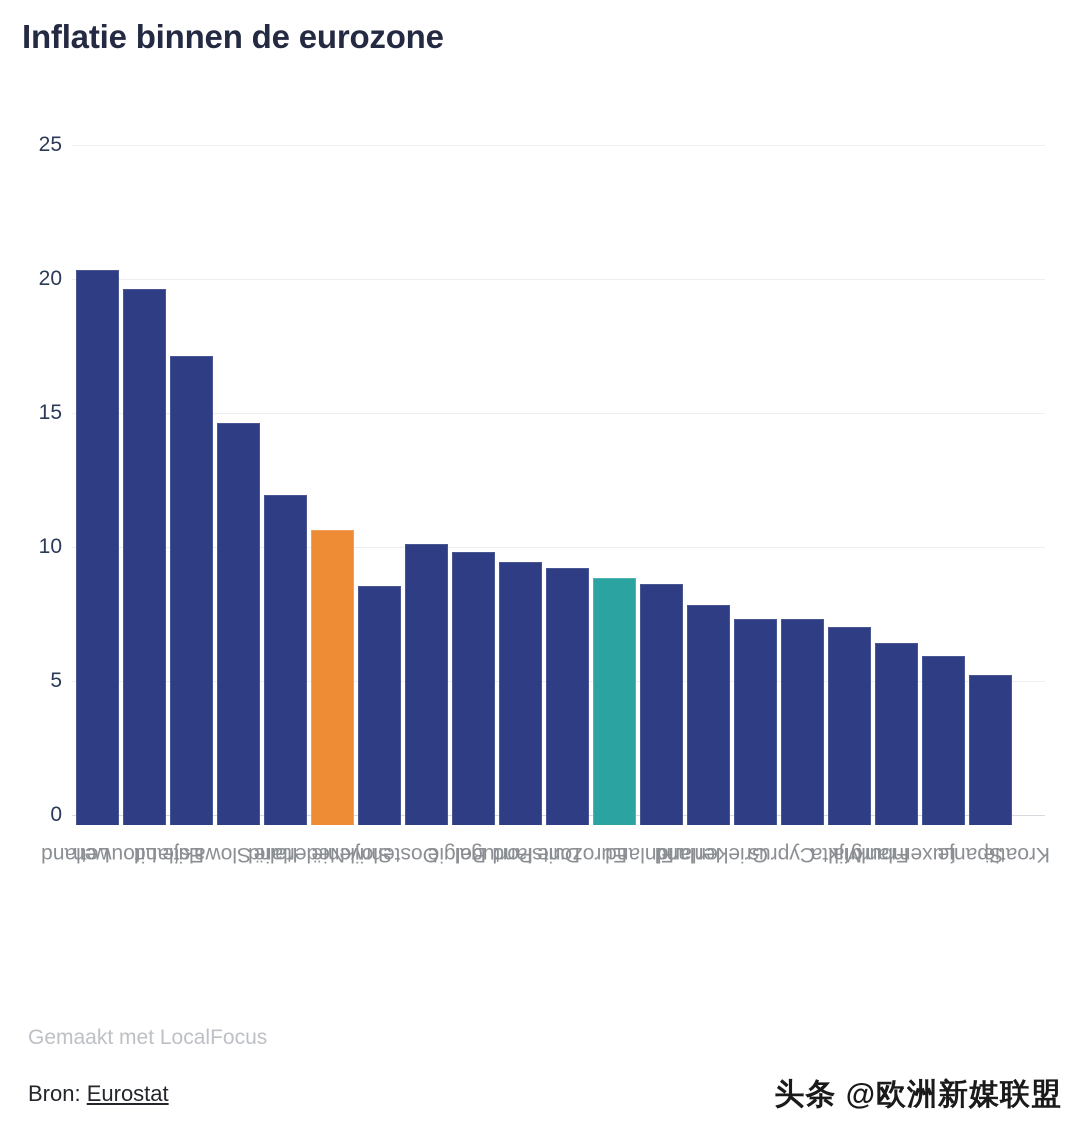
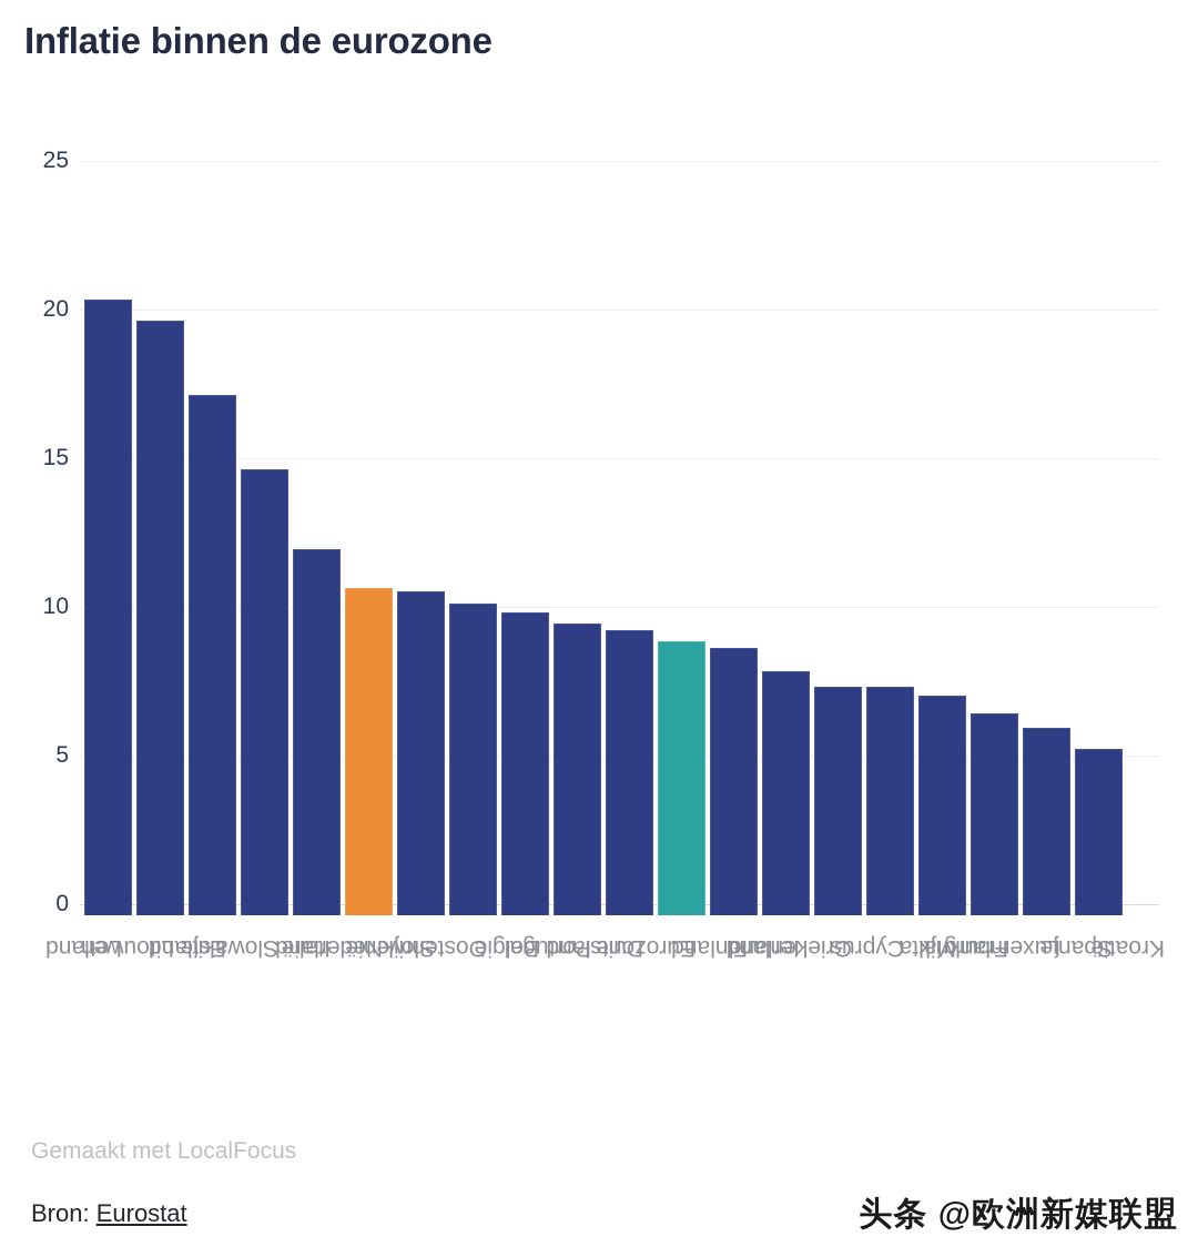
Slovenië: 8.9 -> 10.9
